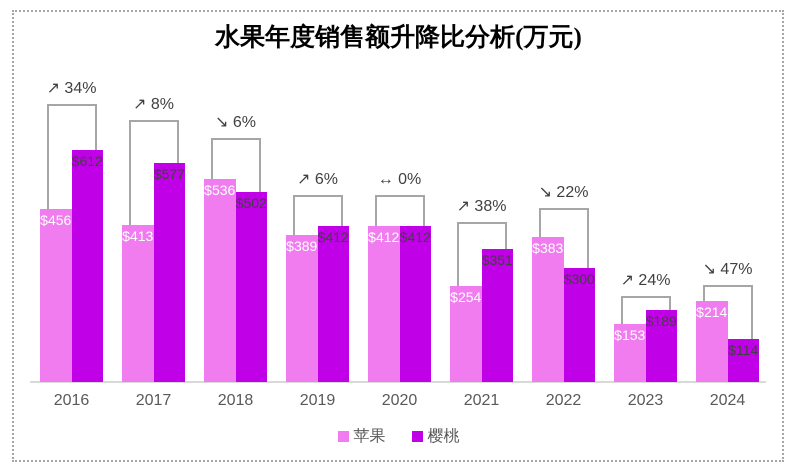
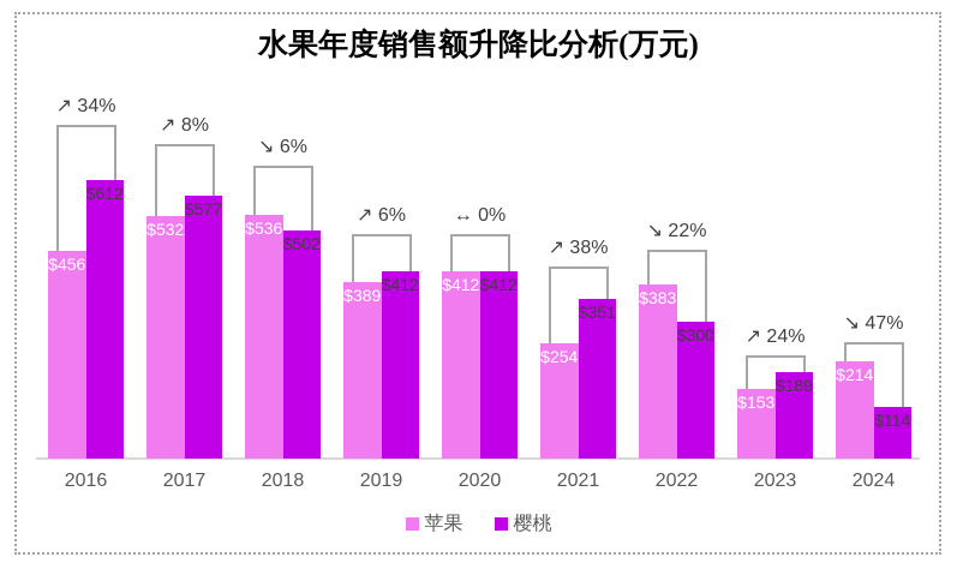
苹果/2017: $413 -> $532
